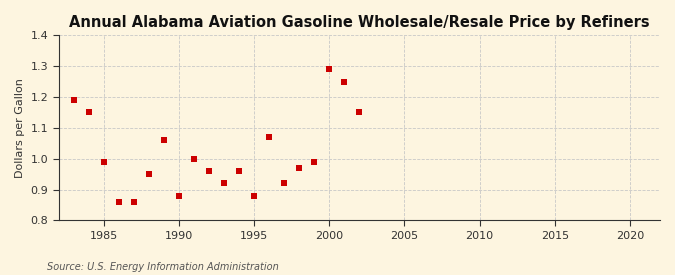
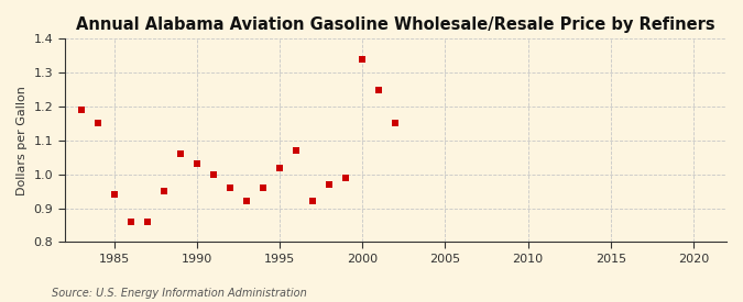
1985: 0.99 -> 0.94
1990: 0.88 -> 1.03
1995: 0.88 -> 1.02
2000: 1.29 -> 1.34
